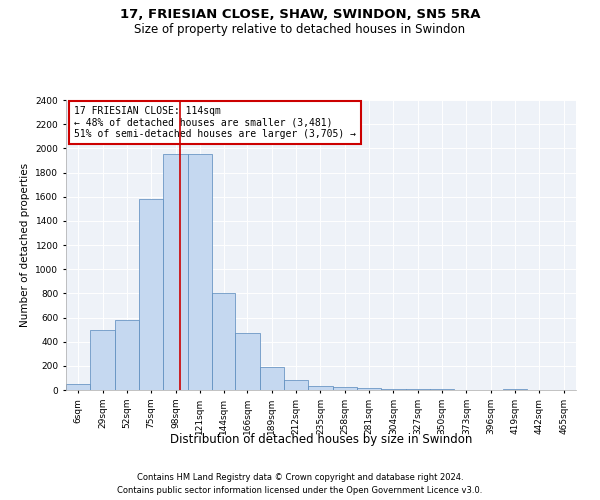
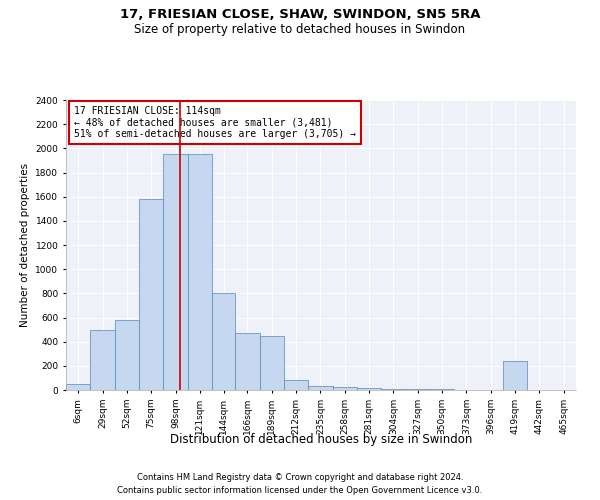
189sqm: 190 -> 450
419sqm: 0 -> 240
